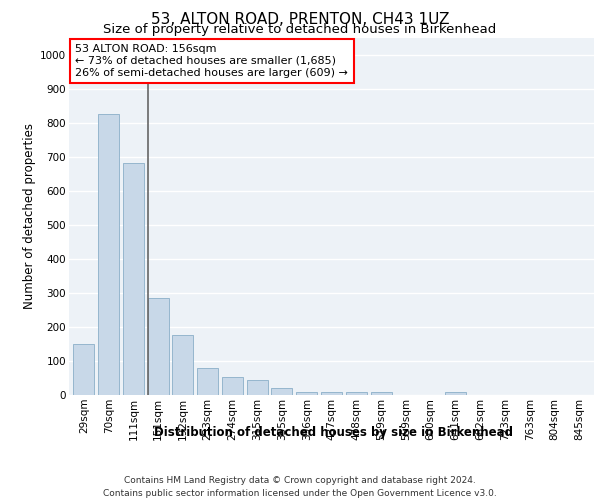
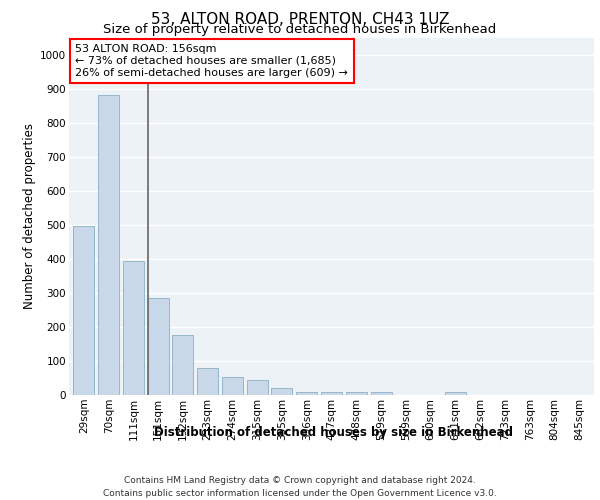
29sqm: 150 -> 495
70sqm: 825 -> 880
111sqm: 680 -> 395
